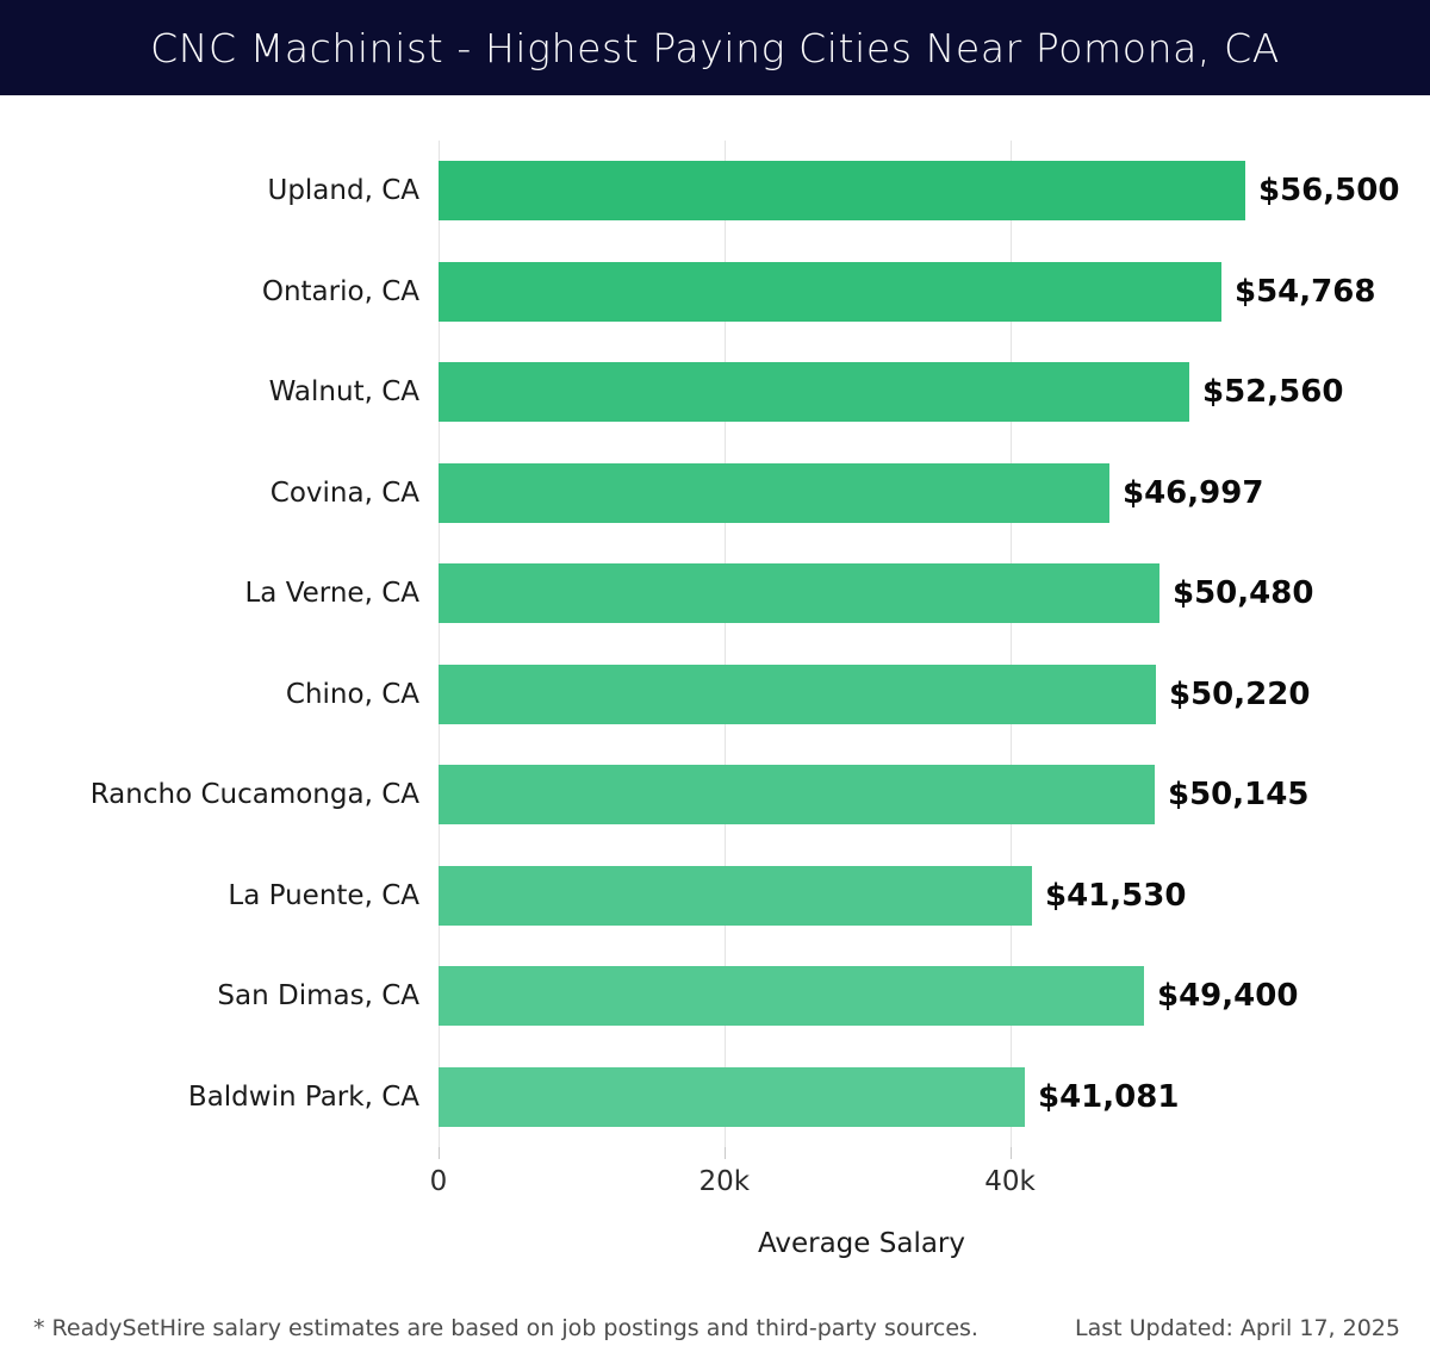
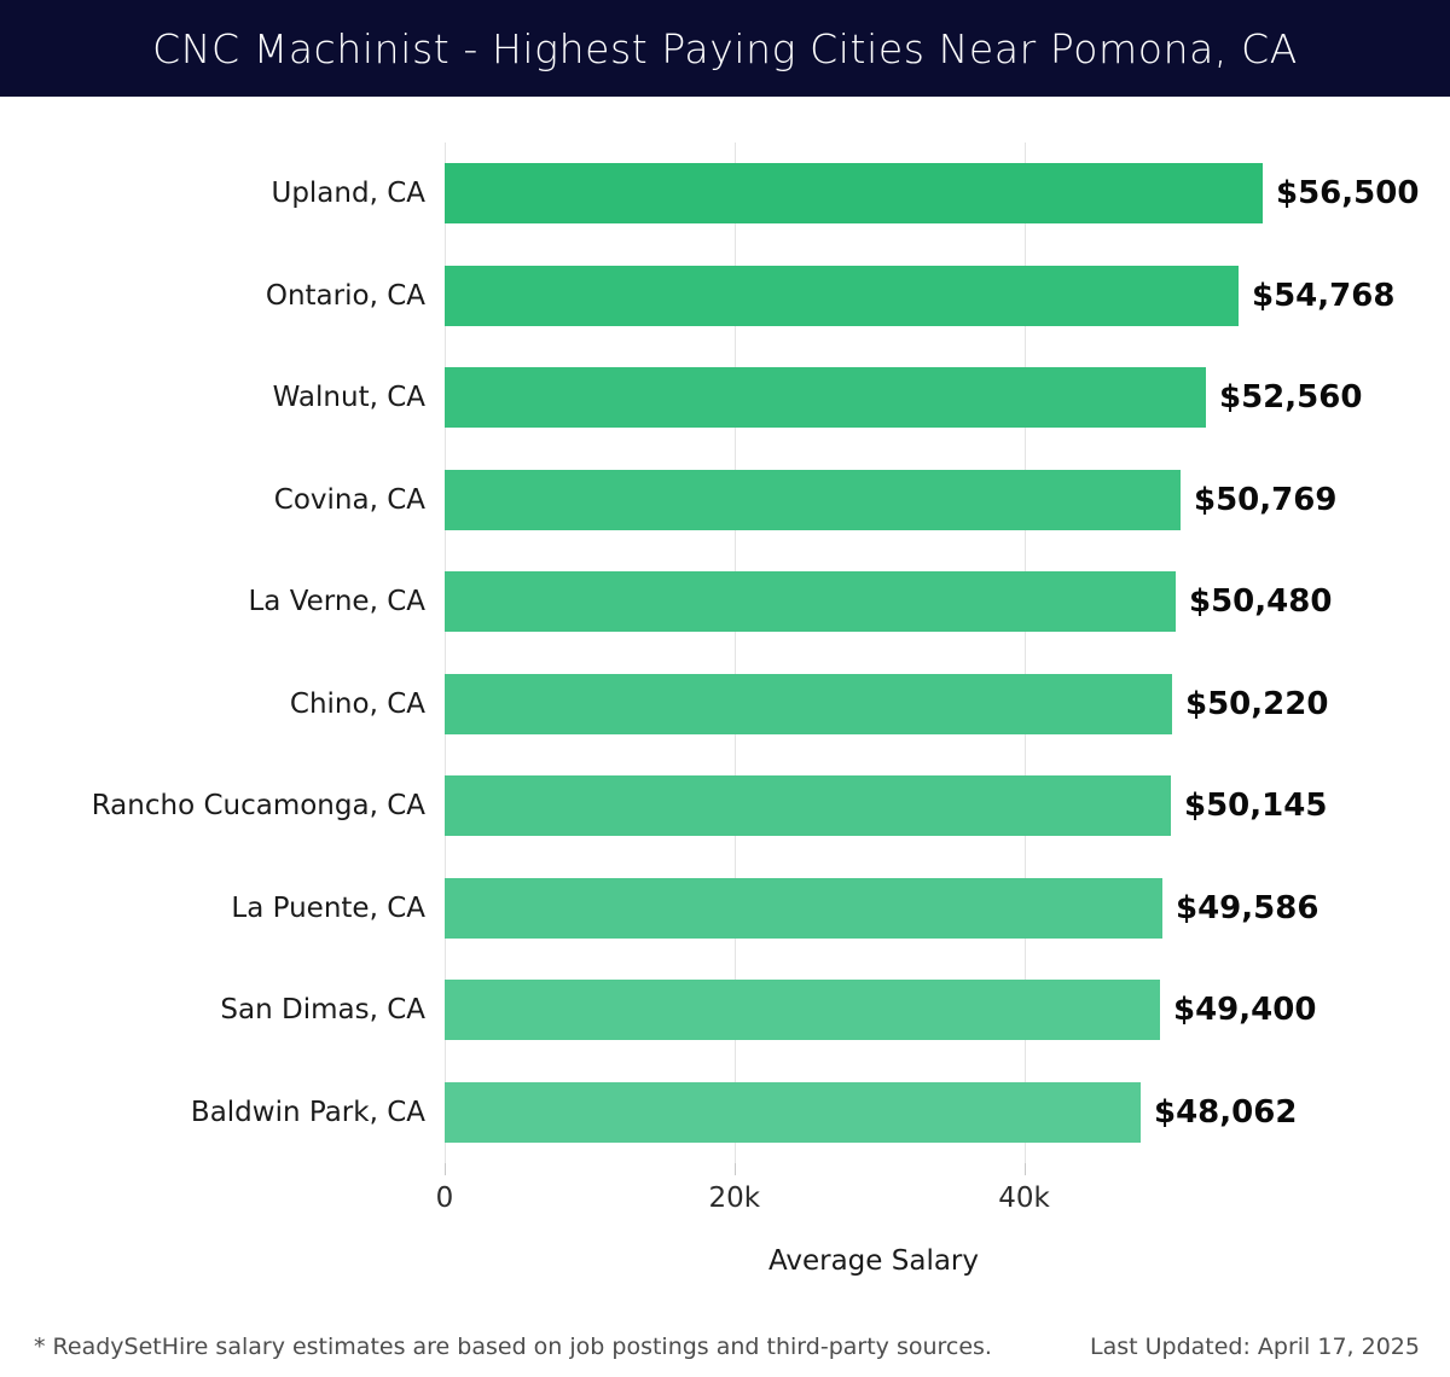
Covina, CA: $46,997 -> $50,769
La Puente, CA: $41,530 -> $49,586
Baldwin Park, CA: $41,081 -> $48,062
